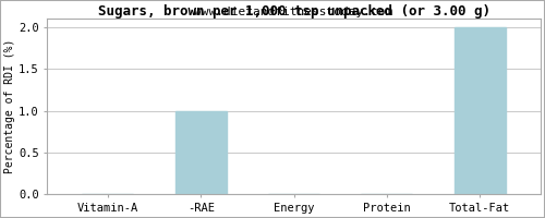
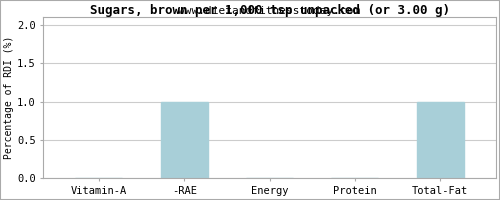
Total-Fat: 2 -> 1
